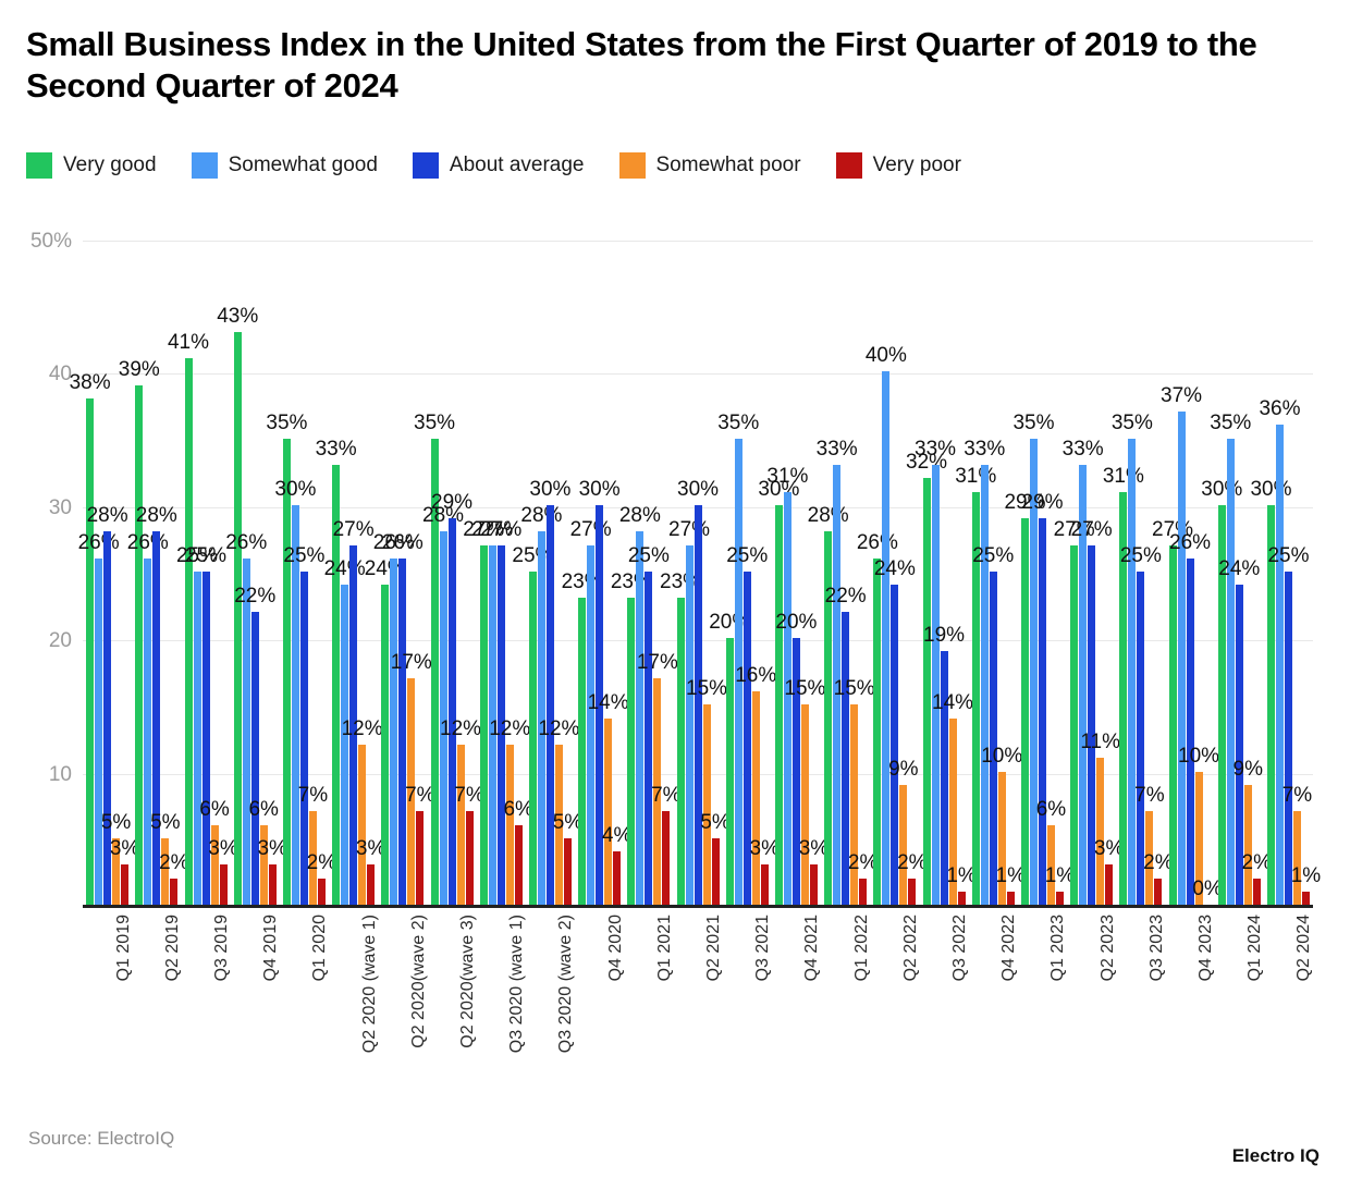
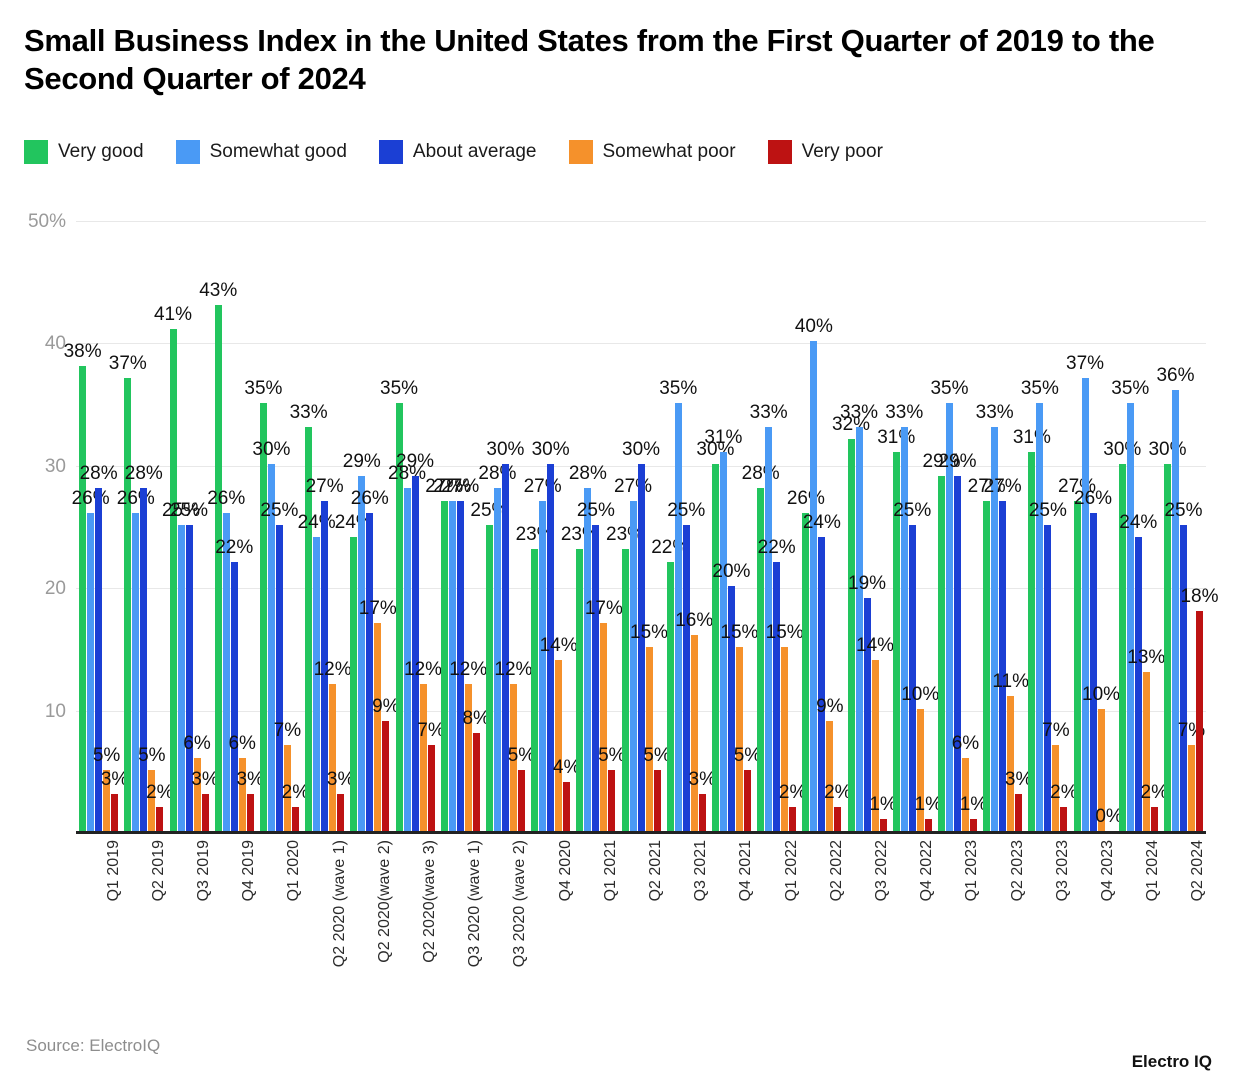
Very good/Q2 2019: 39% -> 37%
Somewhat good/Q2 2020(wave 2): 26% -> 29%
Very poor/Q2 2020(wave 2): 7% -> 9%
Very poor/Q3 2020 (wave 1): 6% -> 8%
Very poor/Q1 2021: 7% -> 5%
Very good/Q3 2021: 20% -> 22%
Very poor/Q4 2021: 3% -> 5%
Somewhat poor/Q1 2024: 9% -> 13%
Very poor/Q2 2024: 1% -> 18%
